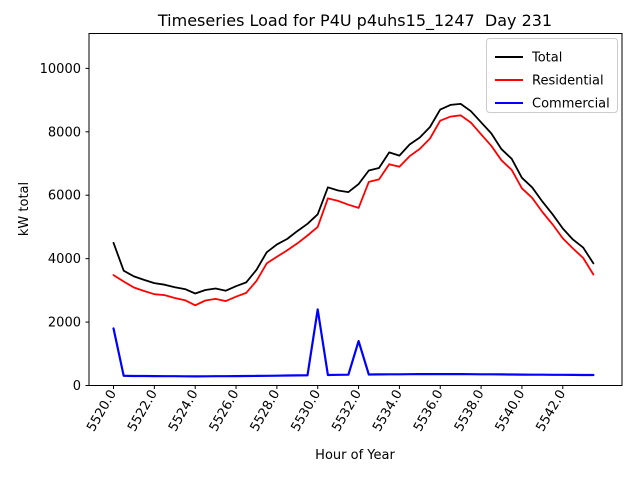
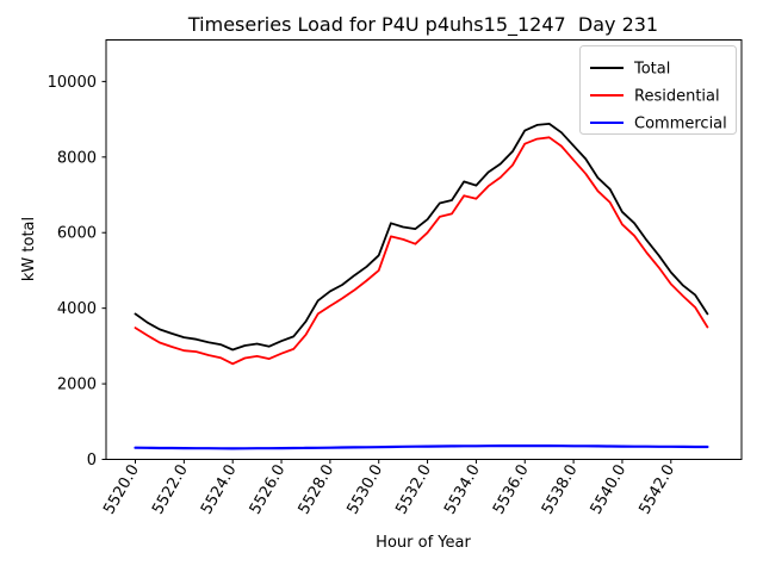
Total/5520.0: 4500 -> 3800
Commercial/5520.0: 1800 -> 300
Commercial/5530.0: 2400 -> 300
Residential/5532.0: 5600 -> 6000
Commercial/5532.0: 1400 -> 300
